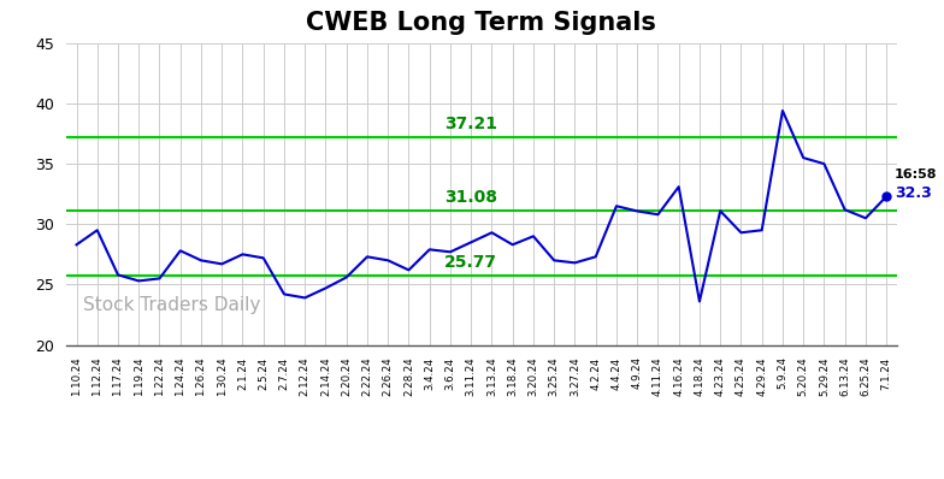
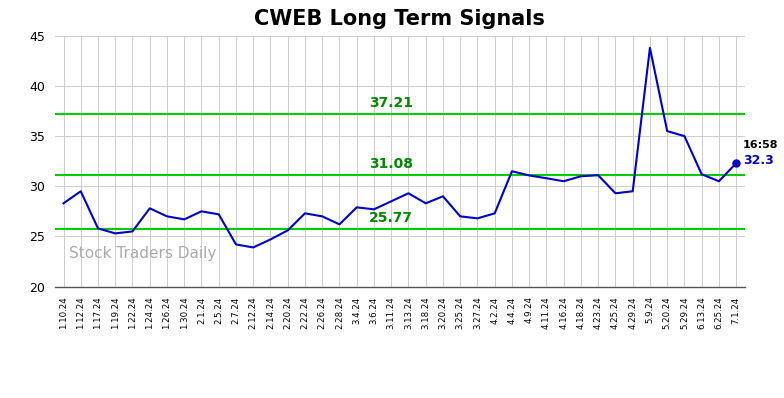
4.16.24: 33.1 -> 30.5
4.18.24: 23.6 -> 31.0
5.9.24: 39.4 -> 43.8
